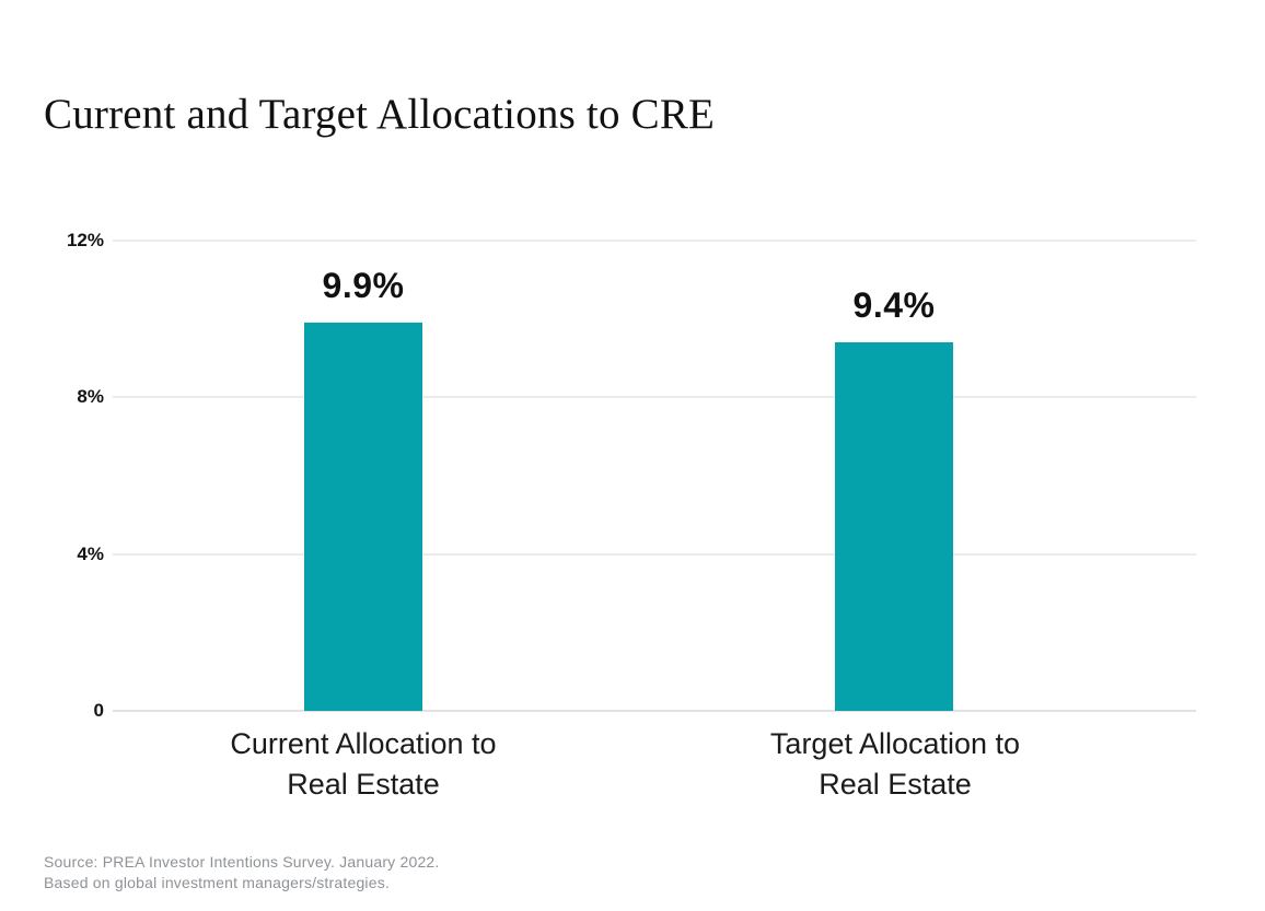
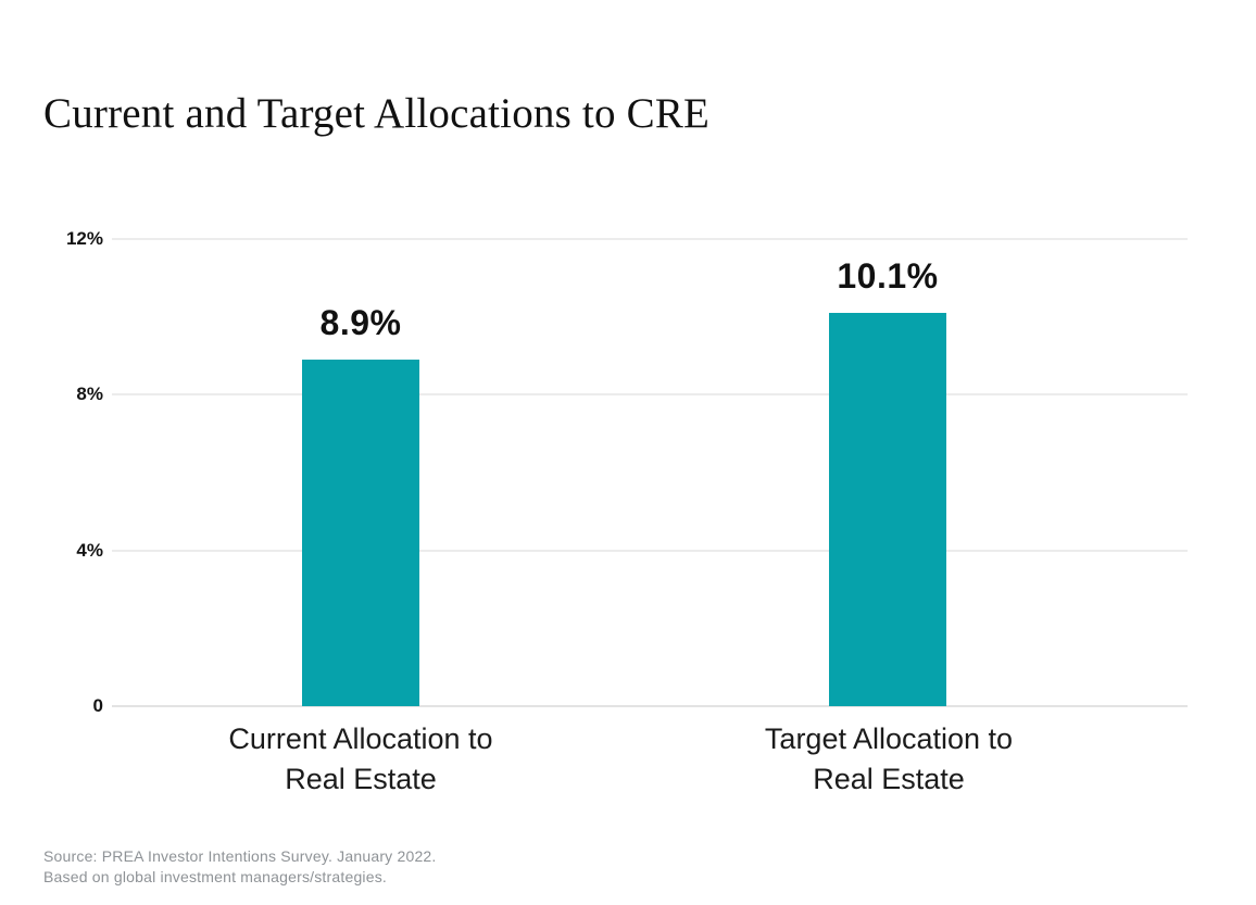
Current Allocation to Real Estate: 9.9% -> 8.9%
Target Allocation to Real Estate: 9.4% -> 10.1%
